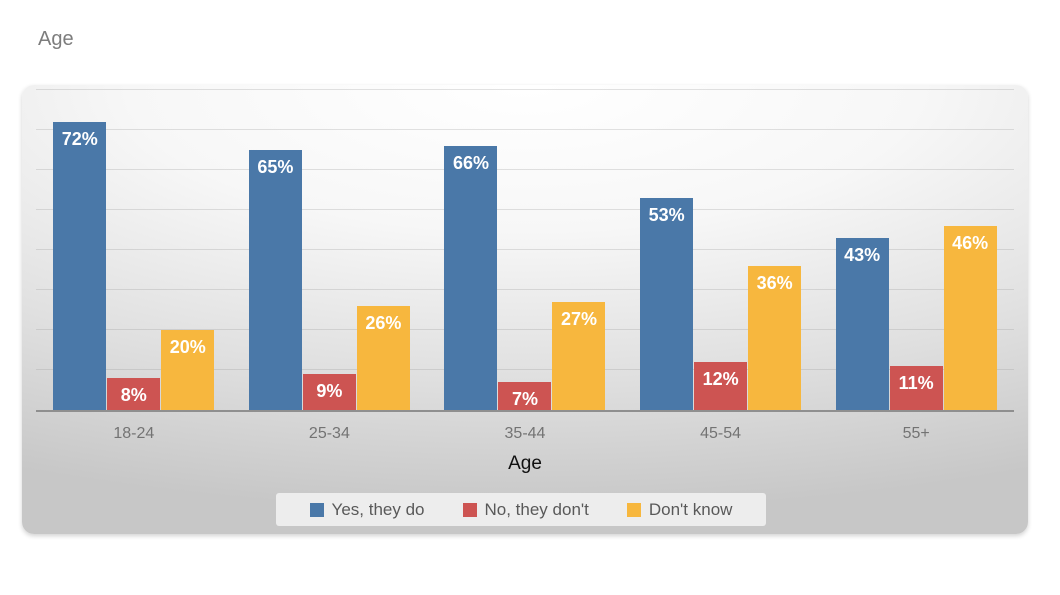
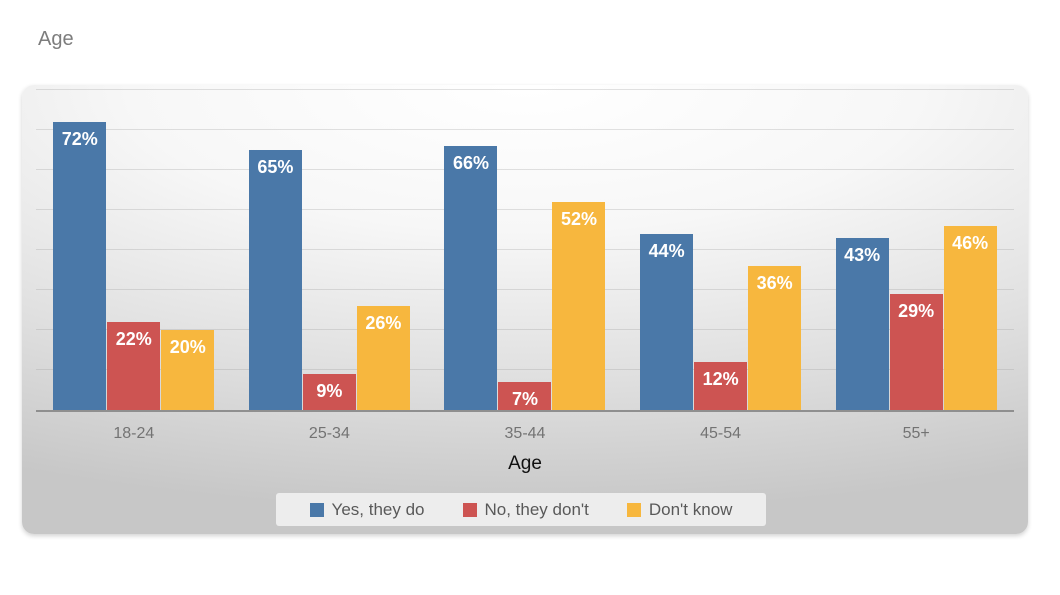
No, they don't/18-24: 8% -> 22%
Don't know/35-44: 27% -> 52%
Yes, they do/45-54: 53% -> 44%
No, they don't/55+: 11% -> 29%
